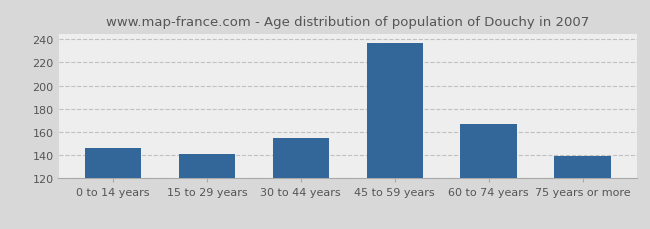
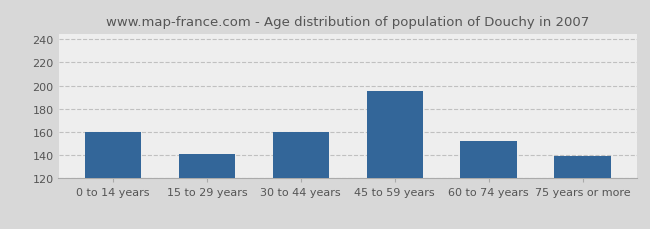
0 to 14 years: 146 -> 160
30 to 44 years: 155 -> 160
45 to 59 years: 237 -> 195
60 to 74 years: 167 -> 152
